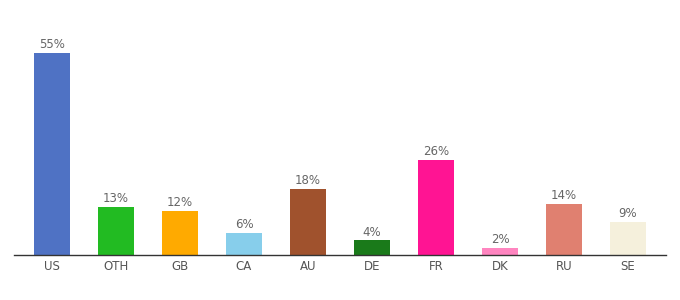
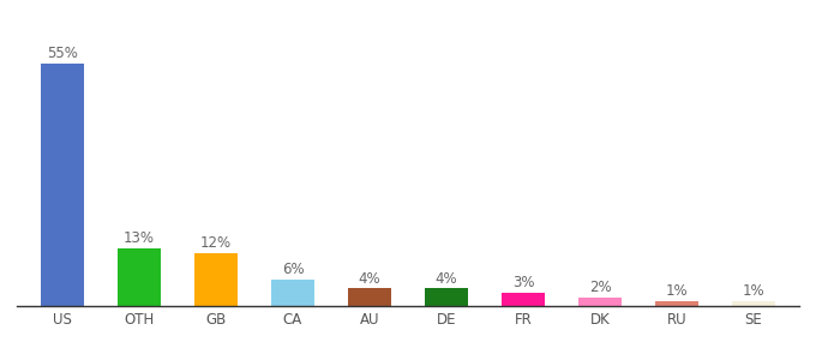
AU: 18% -> 4%
FR: 26% -> 3%
RU: 14% -> 1%
SE: 9% -> 1%
